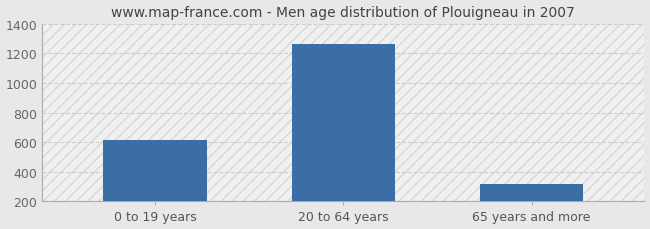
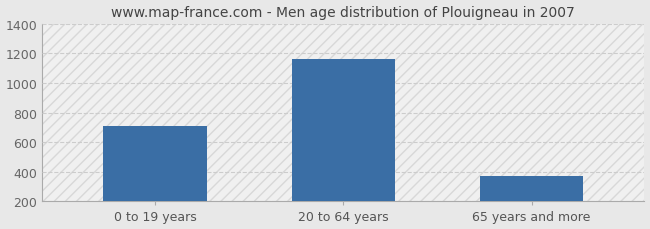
0 to 19 years: 620 -> 710
20 to 64 years: 1260 -> 1160
65 years and more: 320 -> 370
